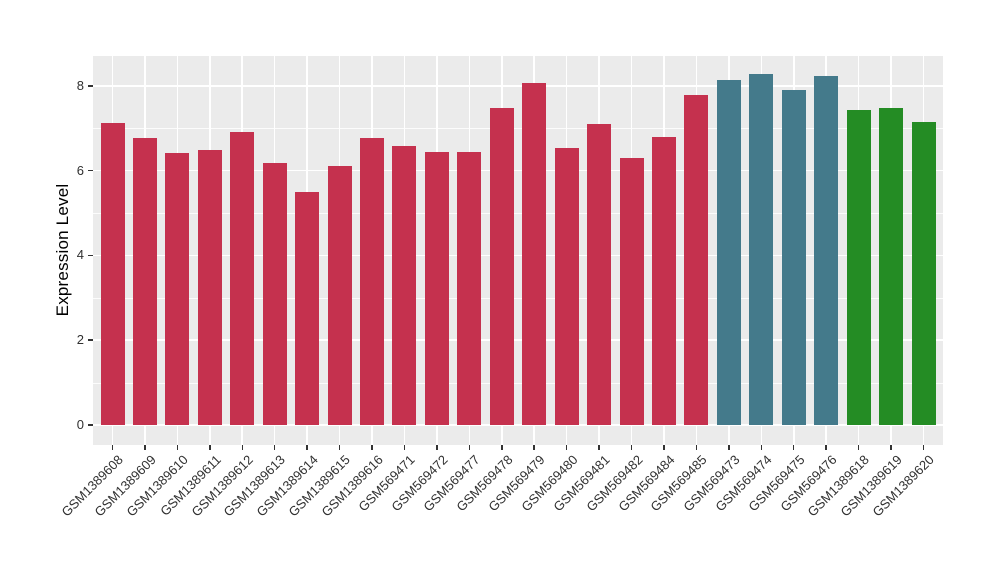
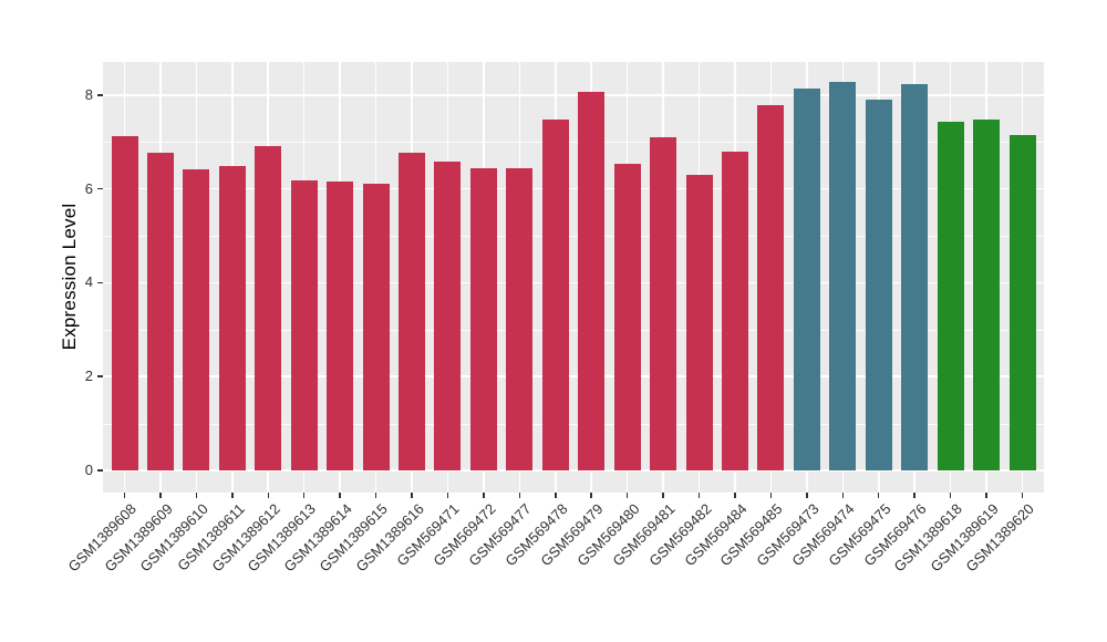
GSM1389614: 5.5 -> 6.2
